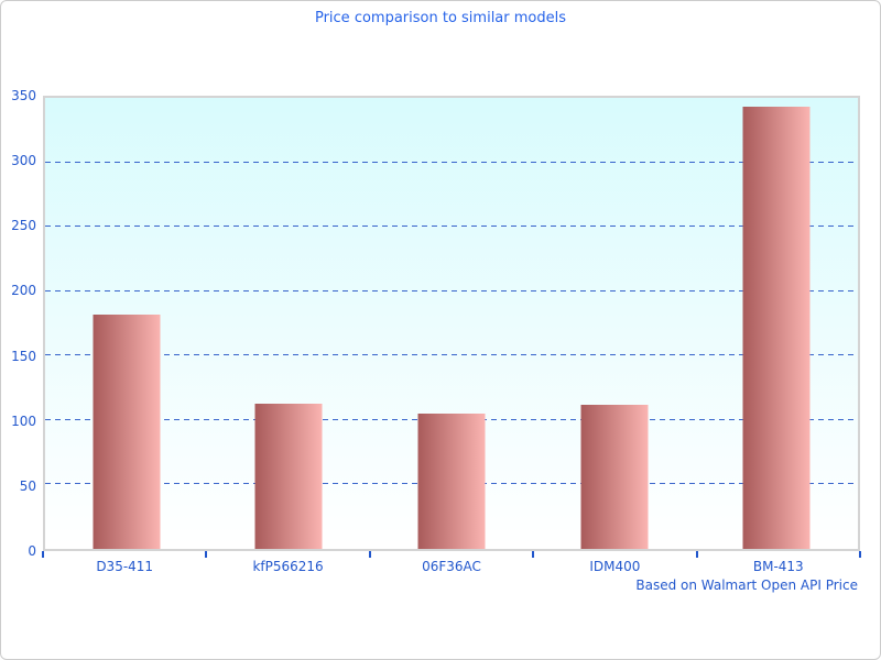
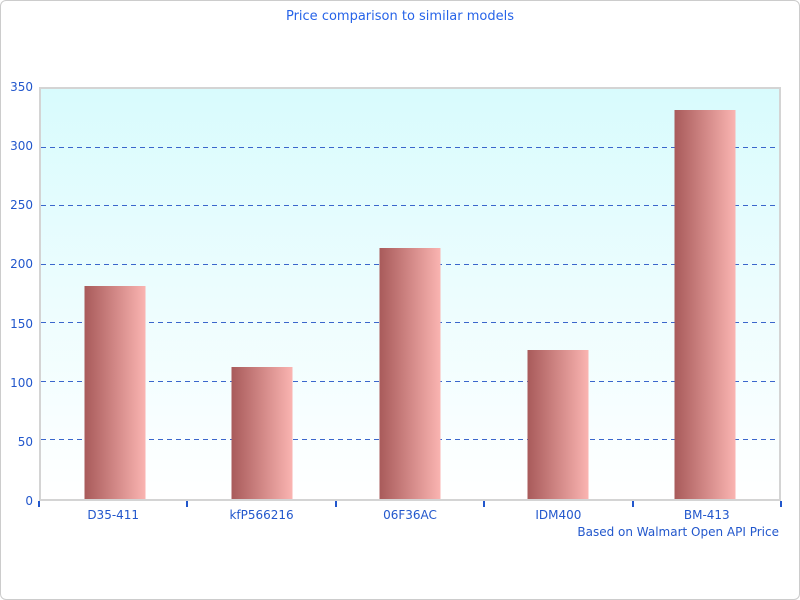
06F36AC: 105 -> 214
IDM400: 112 -> 127
BM-413: 343 -> 332
